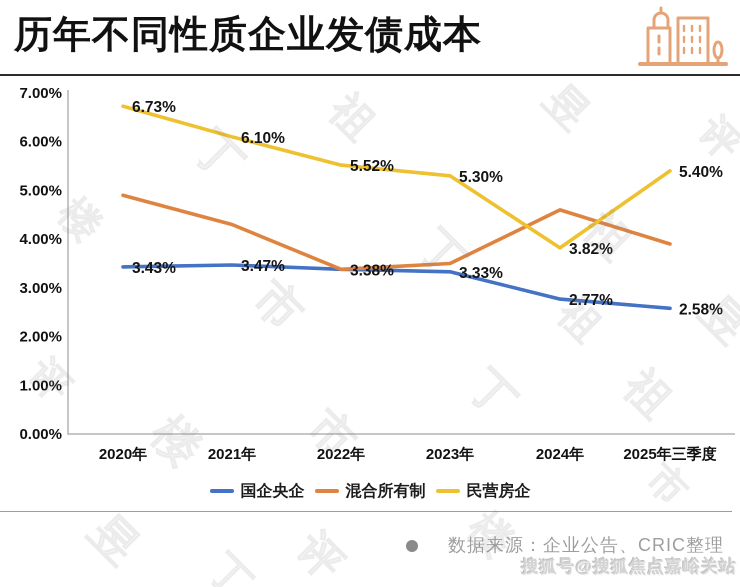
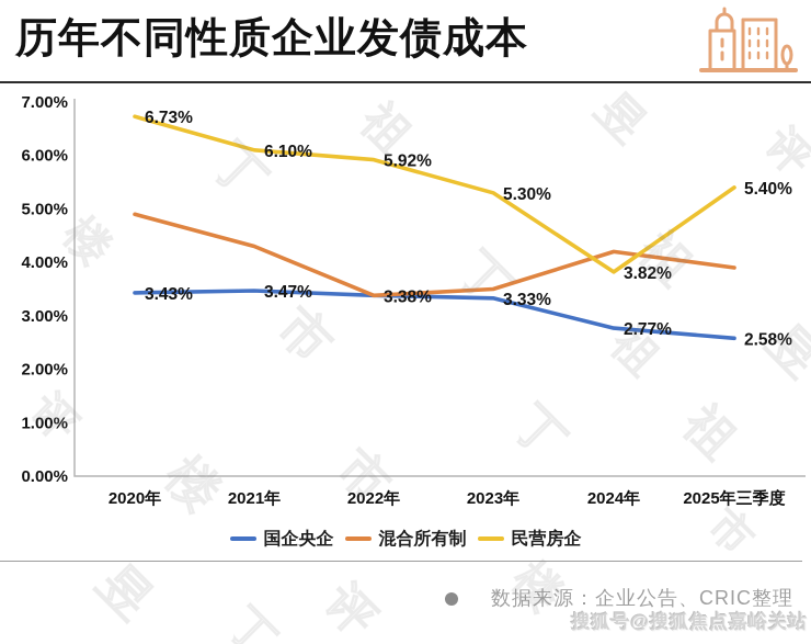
民营房企/2022年: 5.52% -> 5.92%
混合所有制/2024年: 4.6% -> 4.2%
